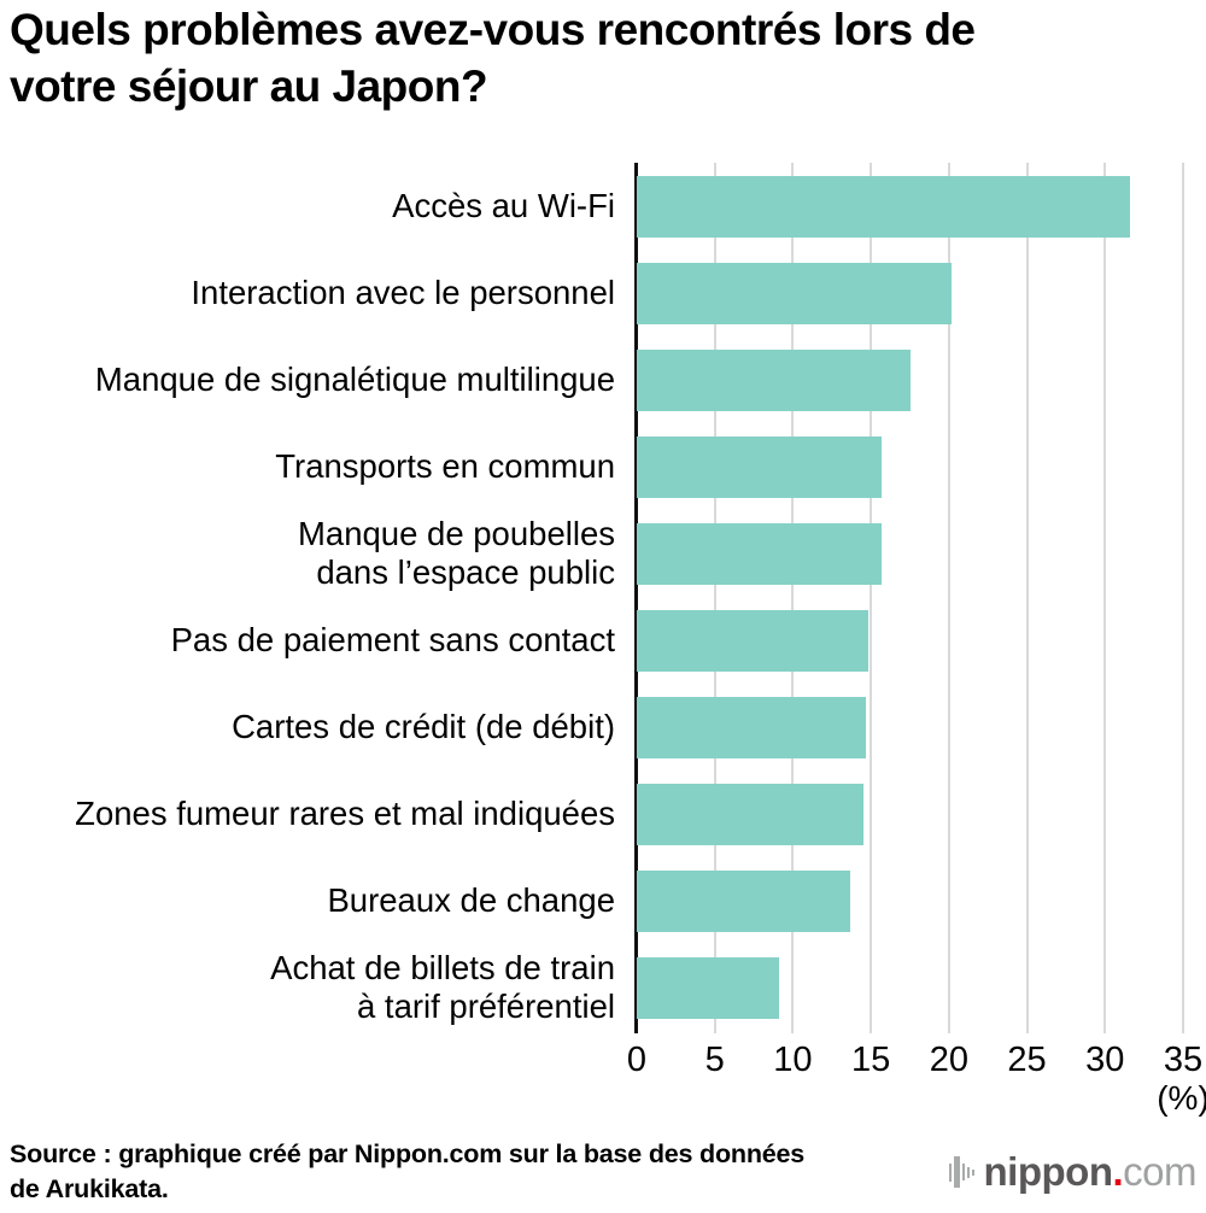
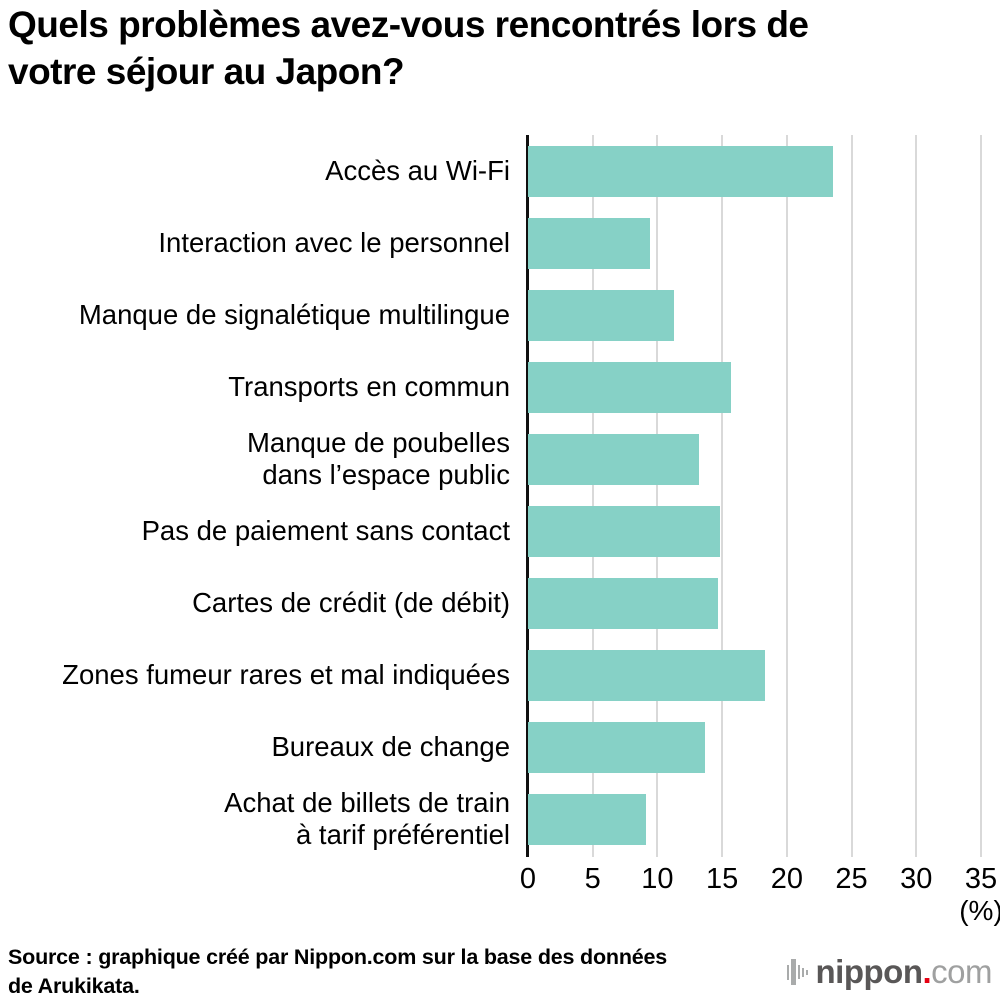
Accès au Wi-Fi: 31.6 -> 23.6
Interaction avec le personnel: 20.2 -> 9.4
Manque de signalétique multilingue: 17.5 -> 11.3
Manque de poubelles dans l’espace public: 15.7 -> 13.2
Zones fumeur rares et mal indiquées: 14.5 -> 18.3
